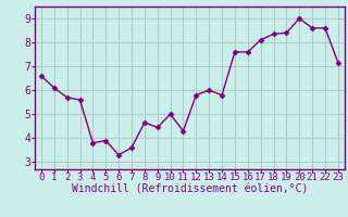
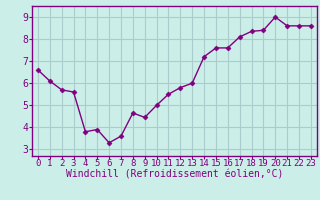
11: 4.30 -> 5.50
14: 5.80 -> 7.20
23: 7.15 -> 8.60
